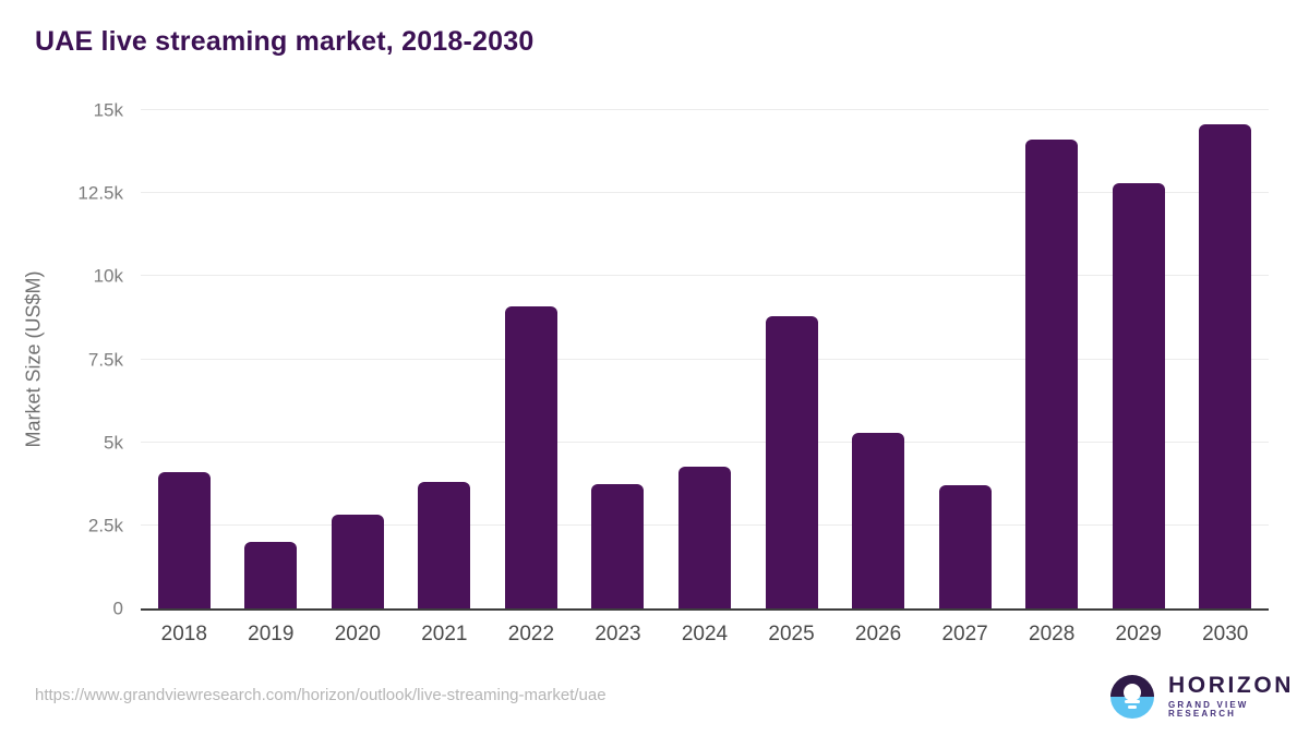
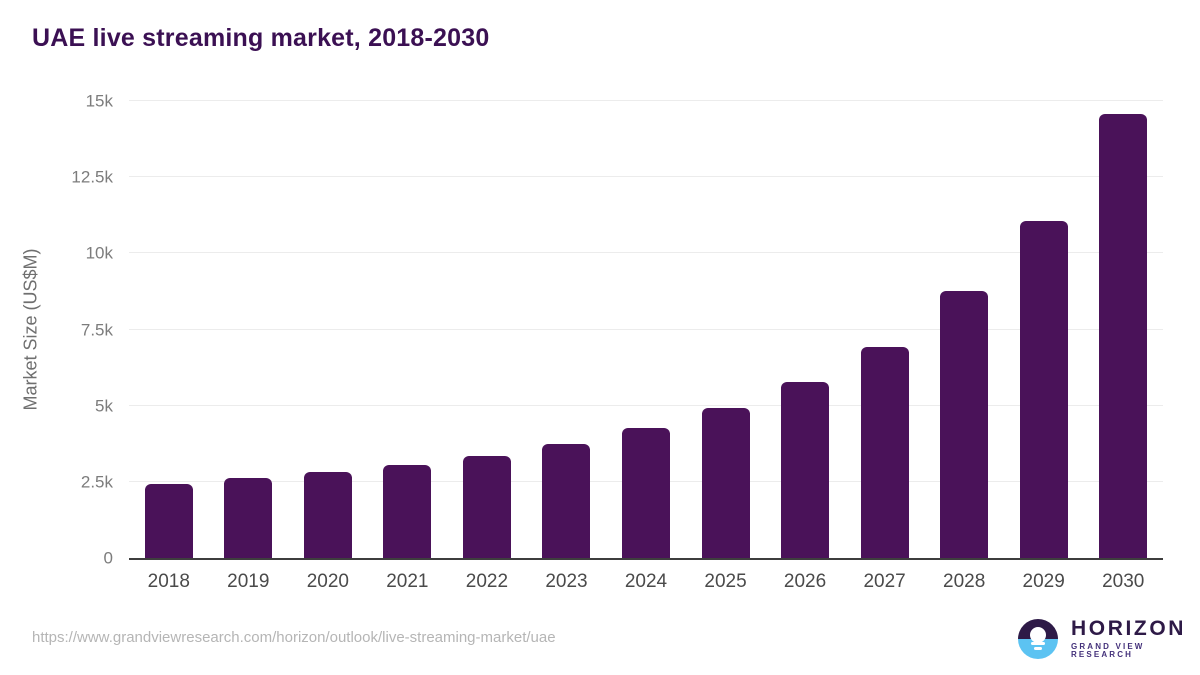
2018: 4.1k -> 2.4k
2019: 2.0k -> 2.6k
2021: 3.8k -> 3.0k
2022: 9.1k -> 3.4k
2025: 8.8k -> 4.9k
2026: 5.3k -> 5.8k
2027: 3.7k -> 6.9k
2028: 14.1k -> 8.8k
2029: 12.8k -> 11.1k
